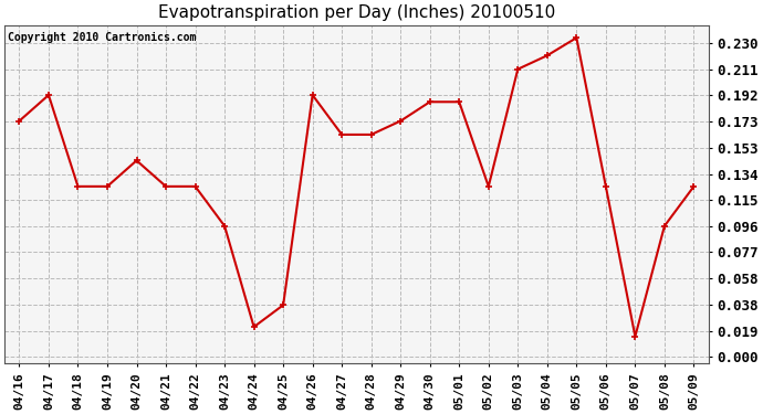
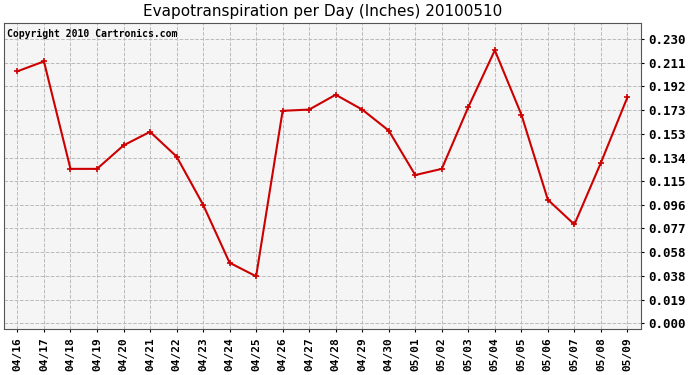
04/16: 0.173 -> 0.204
04/17: 0.192 -> 0.212
04/21: 0.125 -> 0.155
04/22: 0.125 -> 0.135
04/24: 0.022 -> 0.049
04/26: 0.192 -> 0.172
04/27: 0.163 -> 0.173
04/28: 0.163 -> 0.185
04/30: 0.187 -> 0.156
05/01: 0.187 -> 0.120
05/03: 0.211 -> 0.175
05/05: 0.234 -> 0.169
05/06: 0.125 -> 0.100
05/07: 0.015 -> 0.080
05/08: 0.096 -> 0.130
05/09: 0.125 -> 0.183
